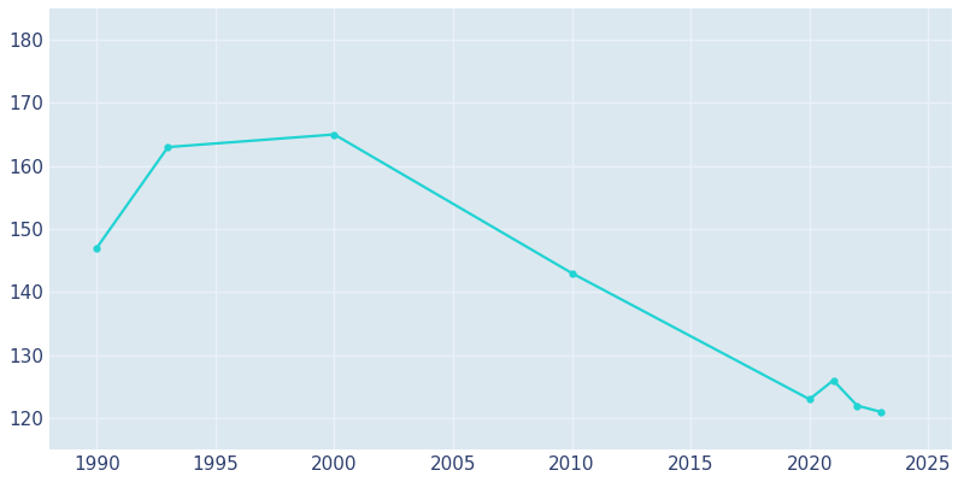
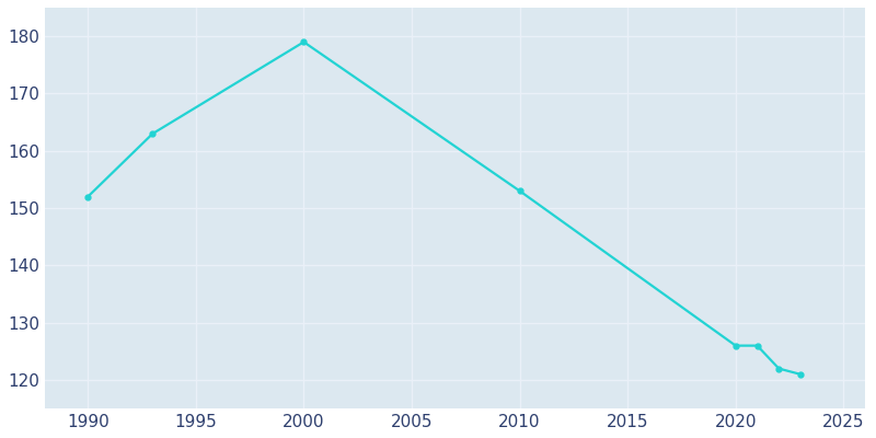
1990: 147 -> 152
2000: 165 -> 179
2010: 143 -> 153
2020: 123 -> 126
